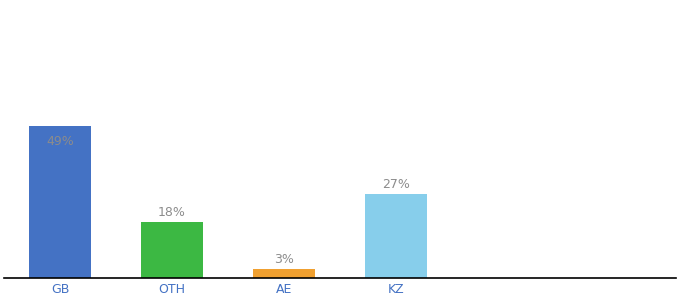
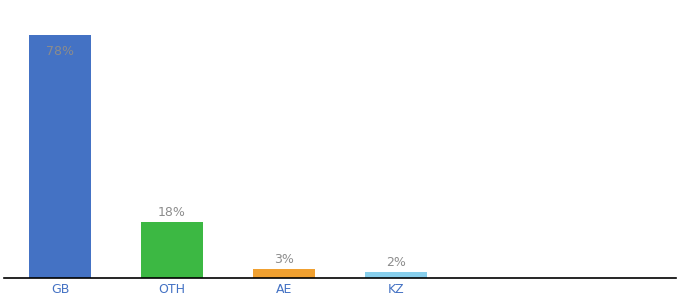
GB: 49% -> 78%
KZ: 27% -> 2%
